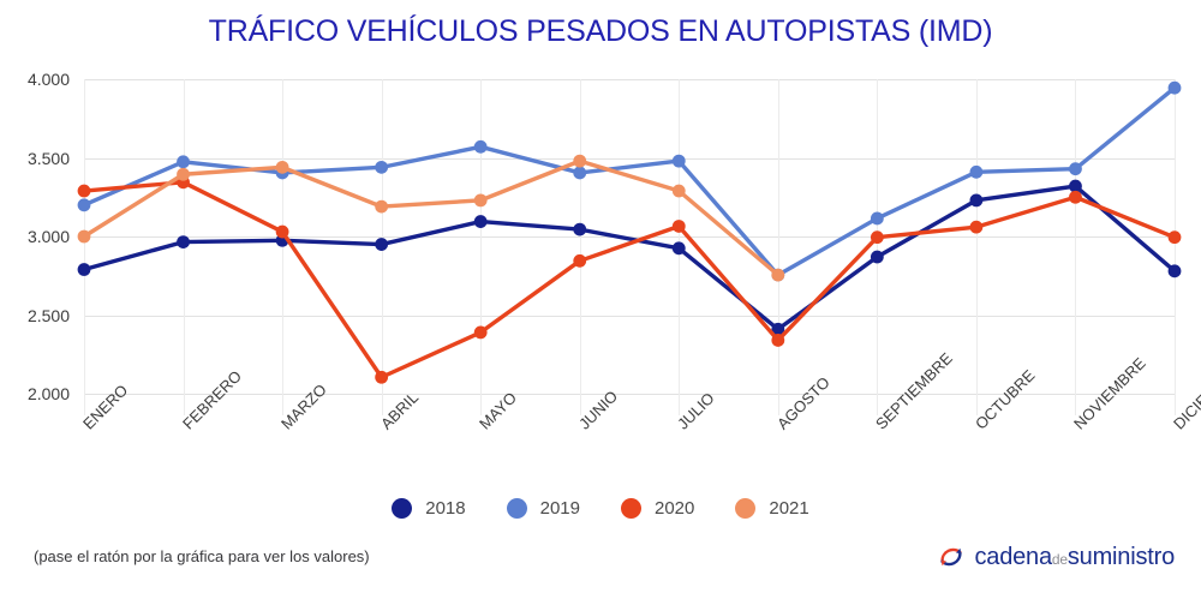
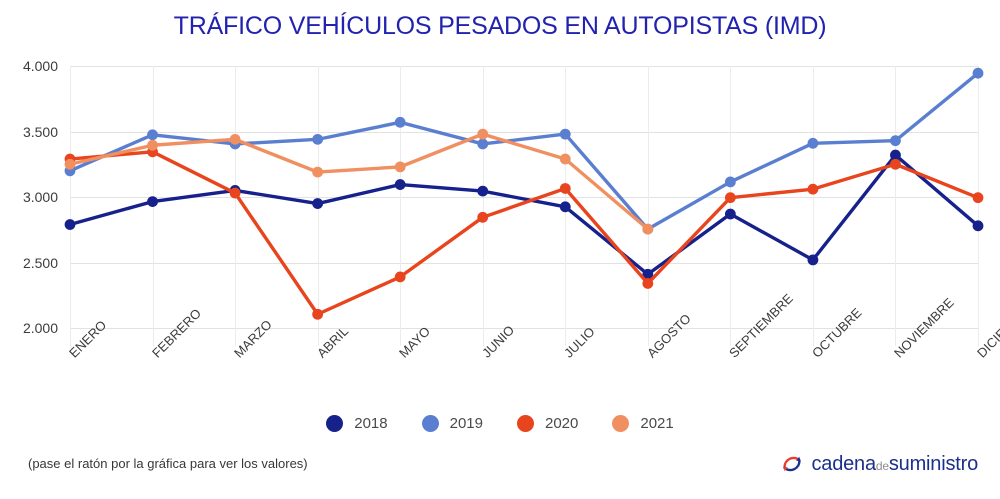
2021/ENERO: 3000 -> 3250
2018/MARZO: 2980 -> 3050
2018/OCTUBRE: 3230 -> 2520
